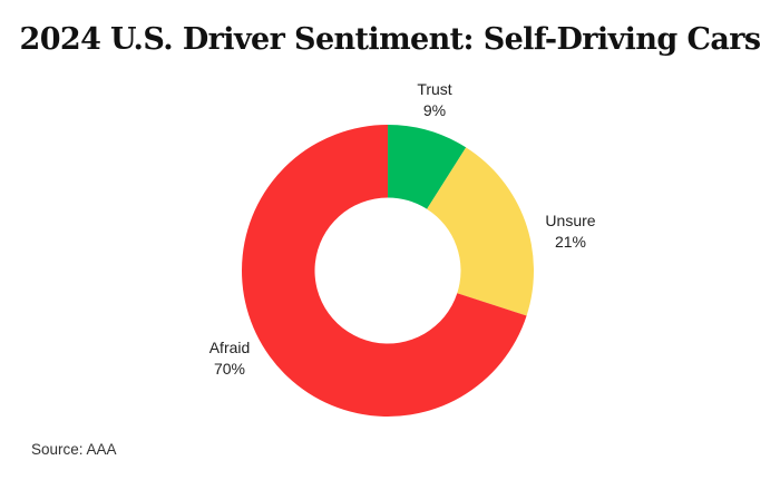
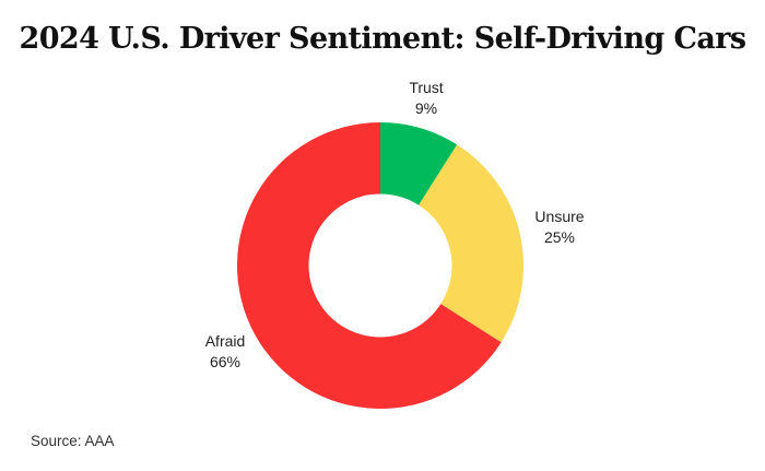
Unsure: 21% -> 25%
Afraid: 70% -> 66%
